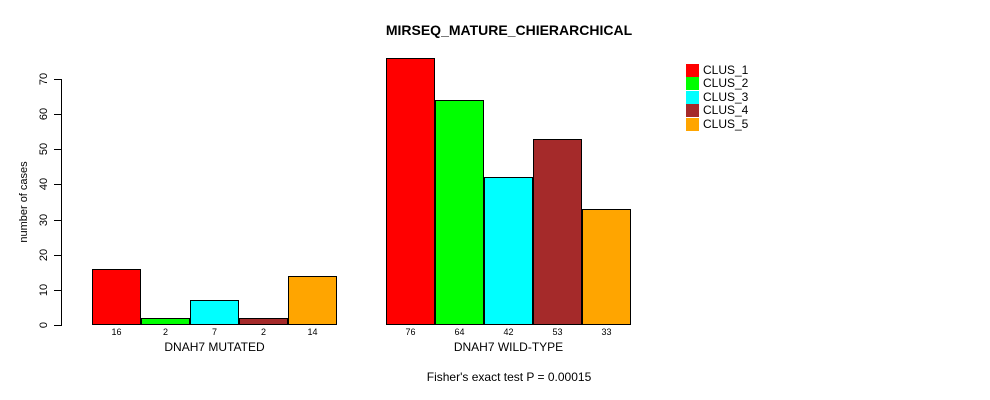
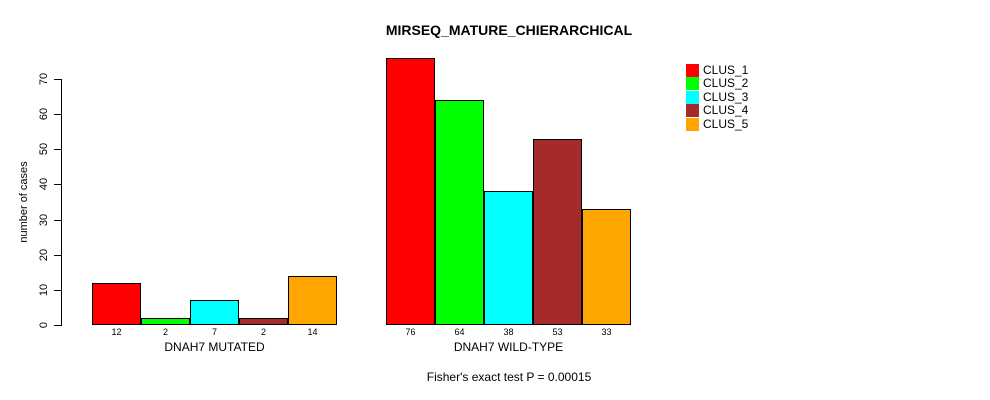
CLUS_1/DNAH7 MUTATED: 16 -> 12
CLUS_3/DNAH7 WILD-TYPE: 42 -> 38
